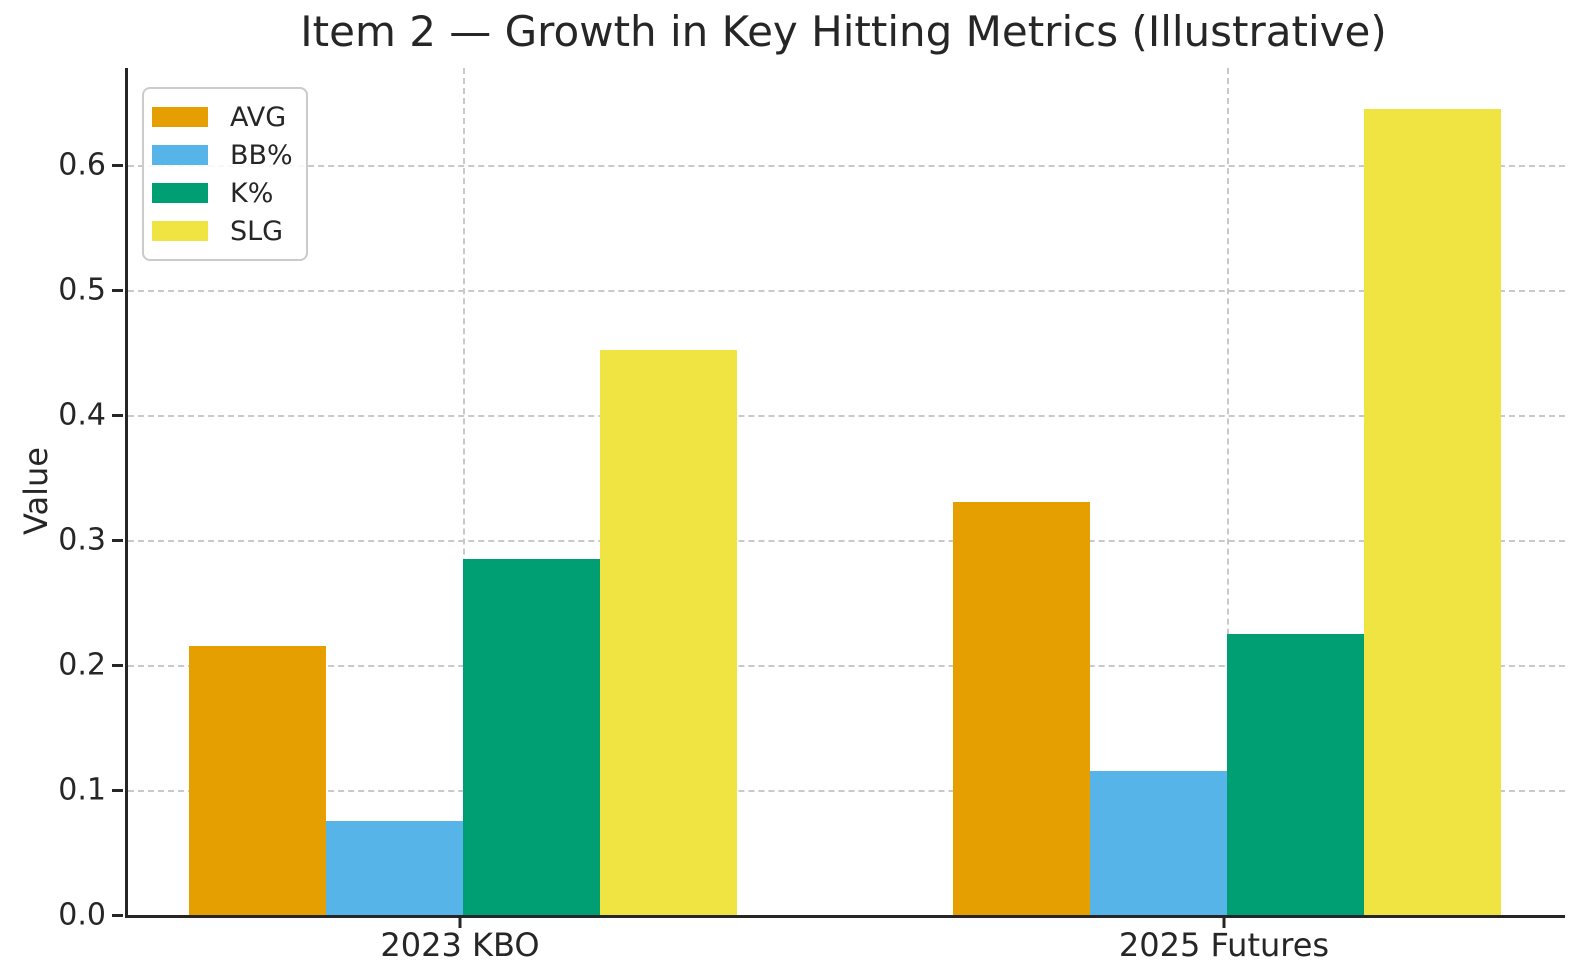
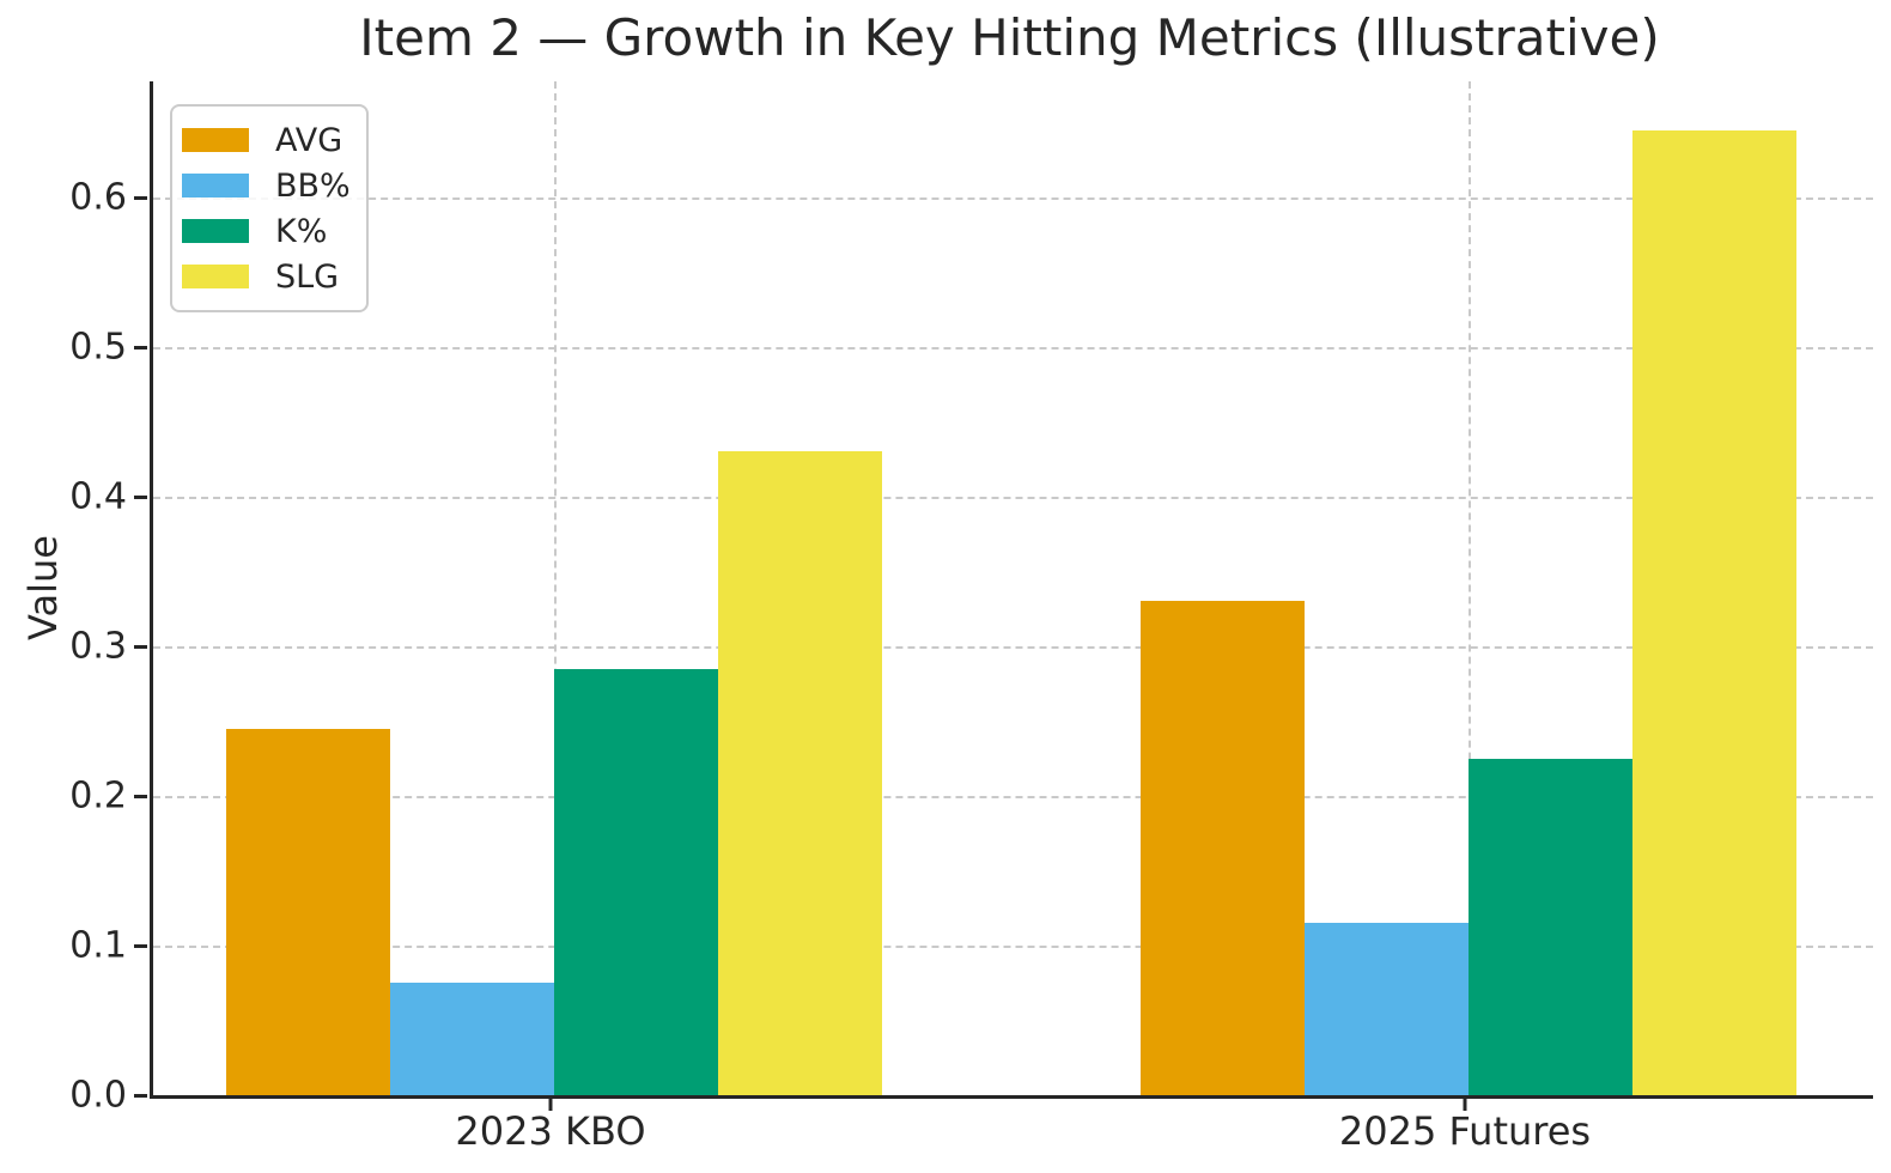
AVG/2023 KBO: 0.215 -> 0.245
SLG/2023 KBO: 0.452 -> 0.430
